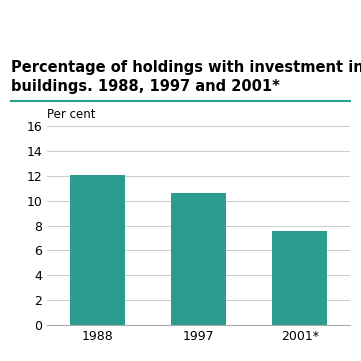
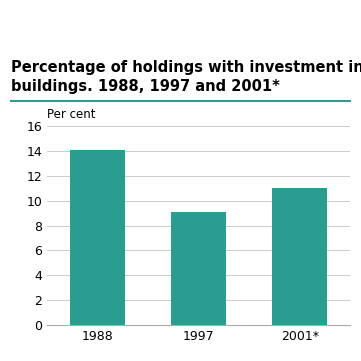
1988: 12.1 -> 14.1
1997: 10.6 -> 9.1
2001*: 7.6 -> 11.0
